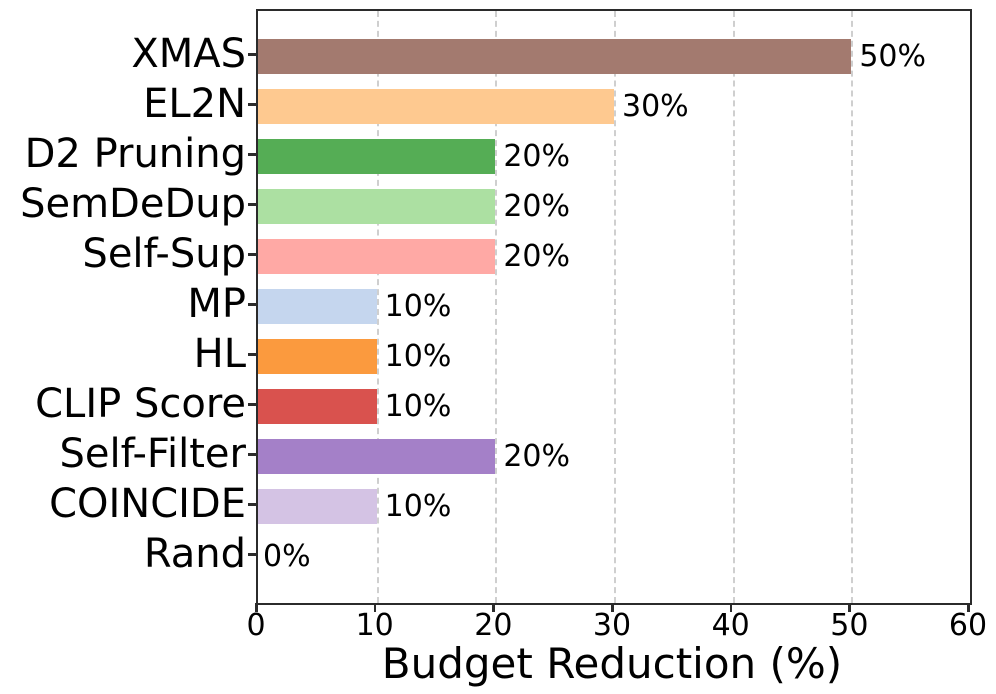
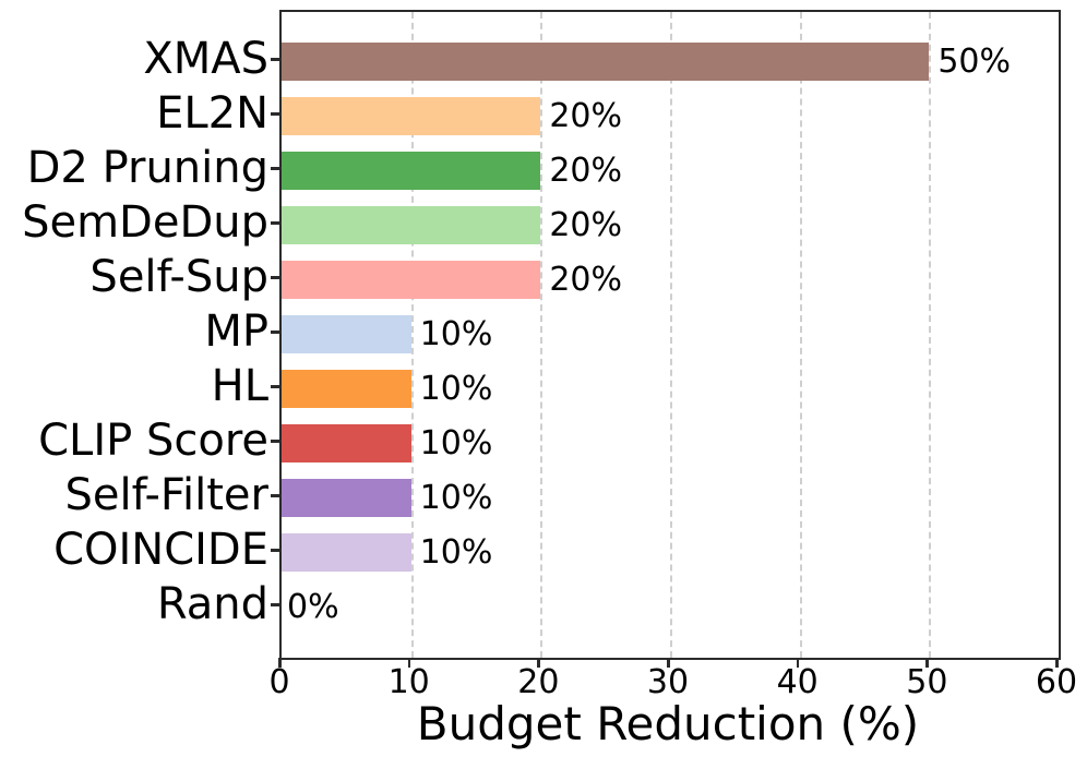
EL2N: 30% -> 20%
Self-Filter: 20% -> 10%
